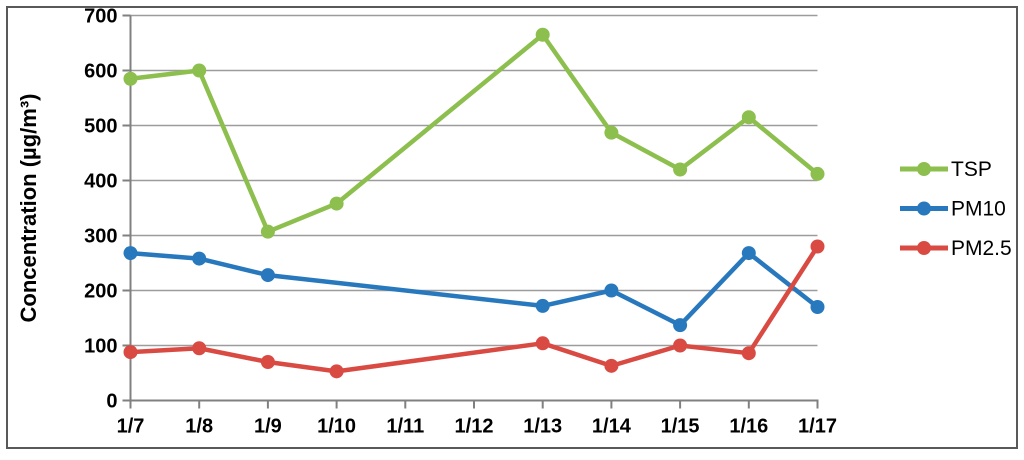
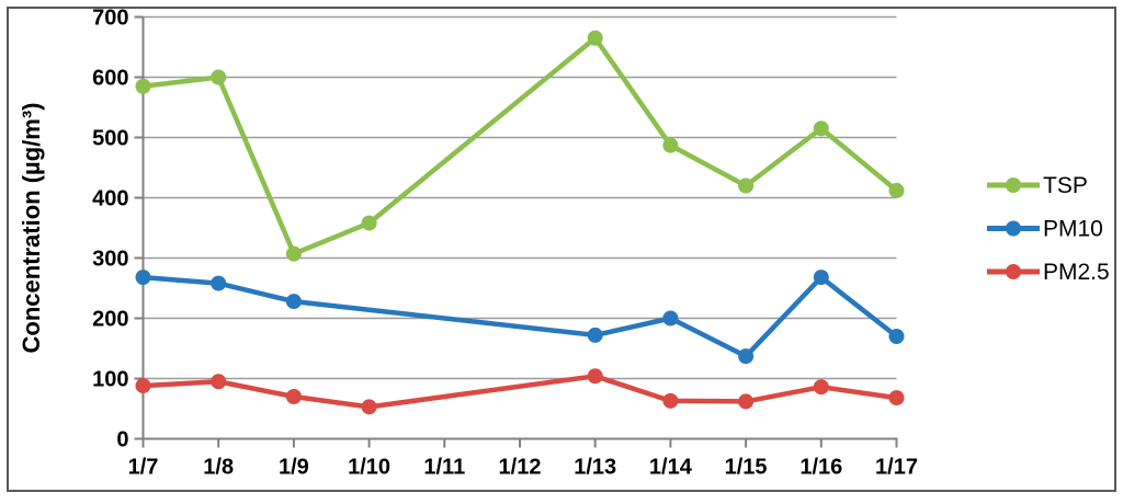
PM2.5/1/15: 100 -> 60
PM2.5/1/17: 280 -> 70
